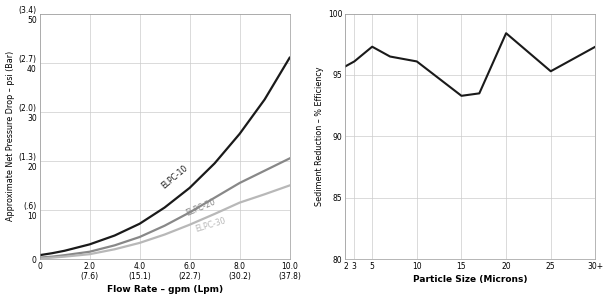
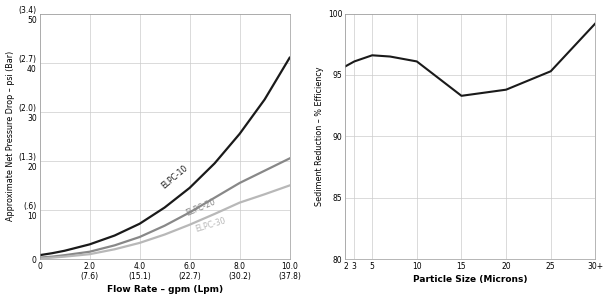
5: 97.3 -> 96.6
20: 98.4 -> 93.8
30+: 97.3 -> 99.2
